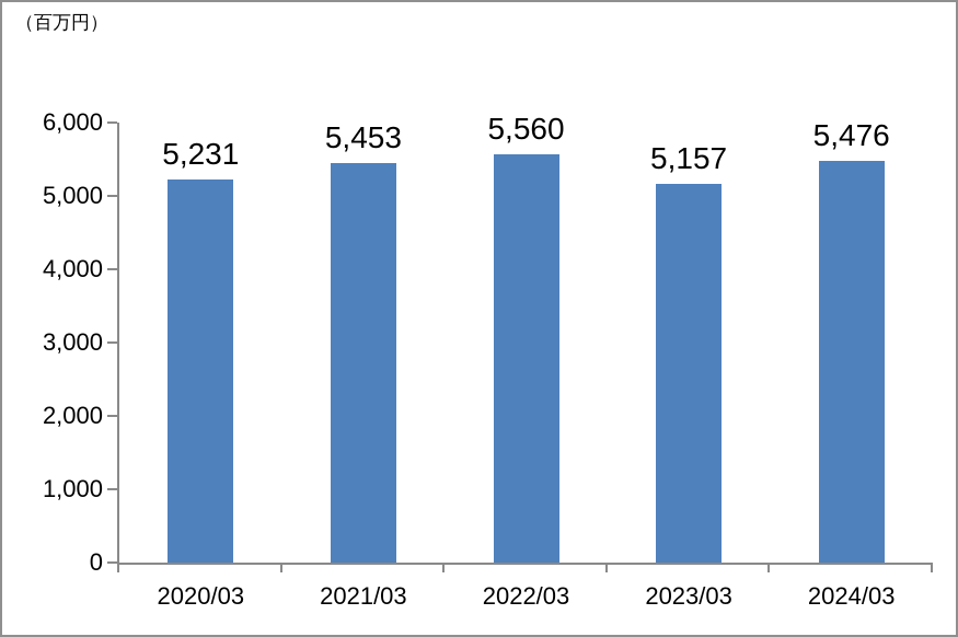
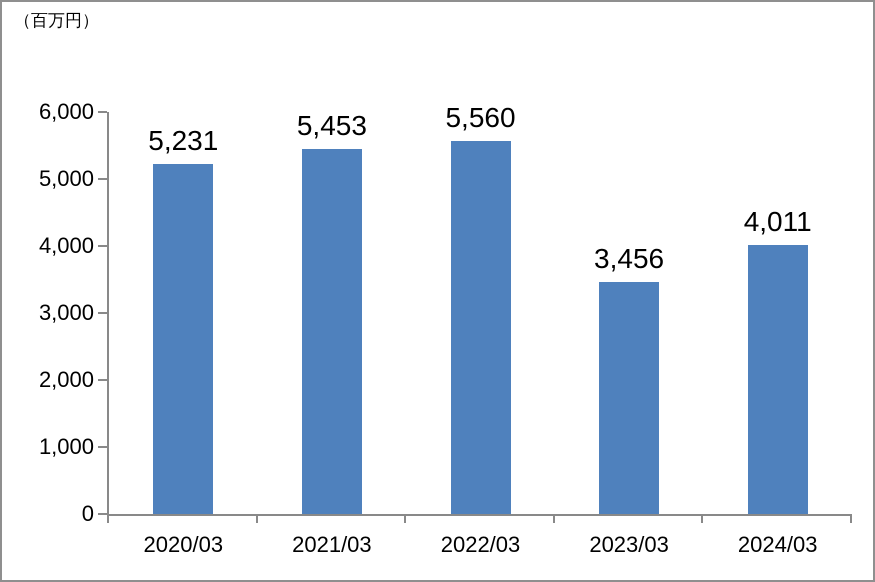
2023/03: 5,157 -> 3,456
2024/03: 5,476 -> 4,011
